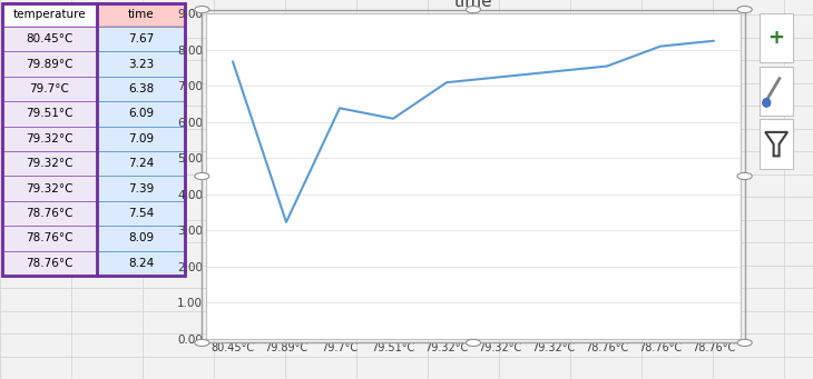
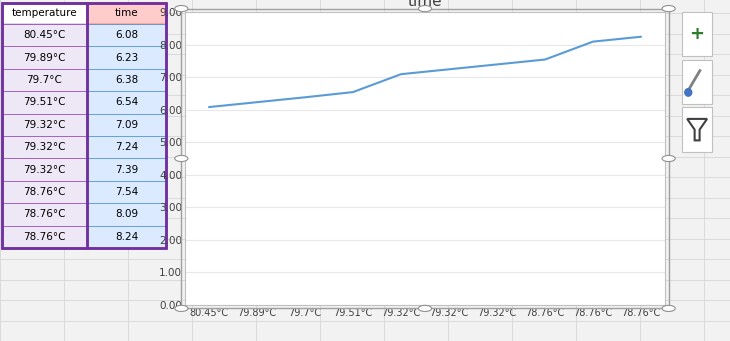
80.45°C: 7.67 -> 6.08
79.89°C: 3.23 -> 6.23
79.51°C: 6.09 -> 6.54
